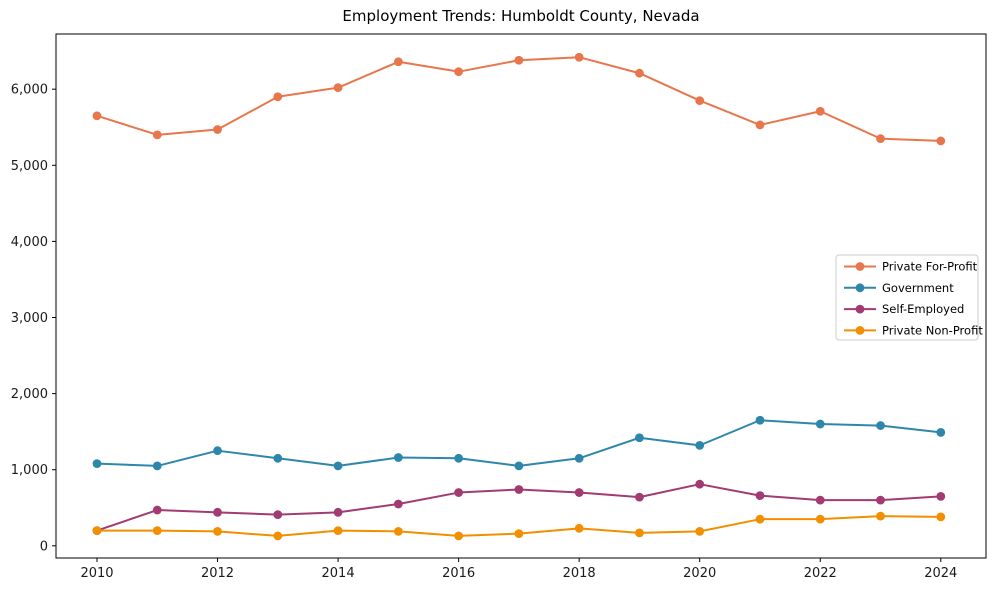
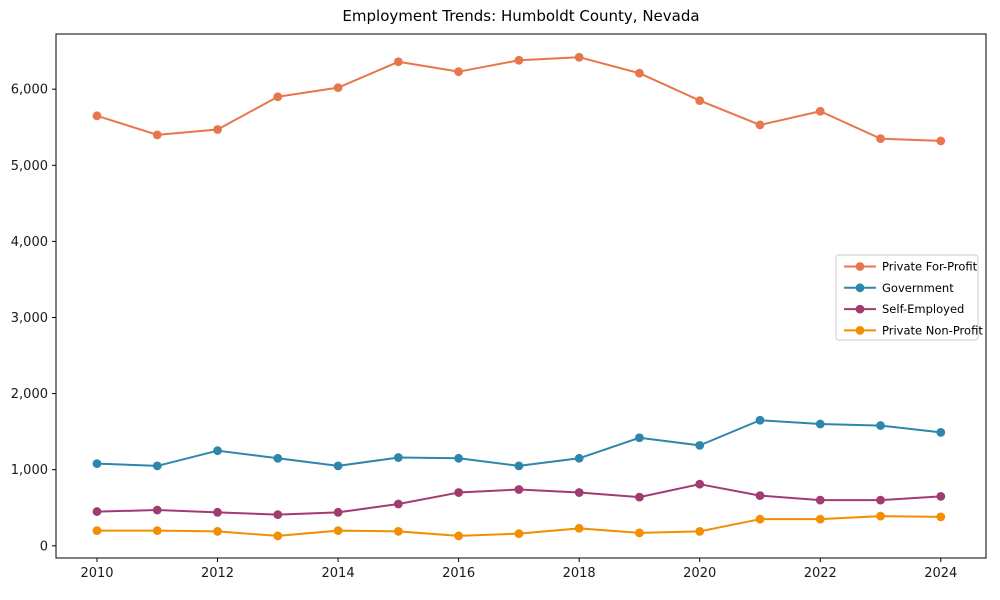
Self-Employed/2010: 200 -> 400
